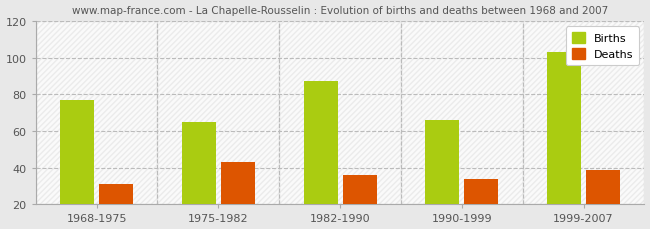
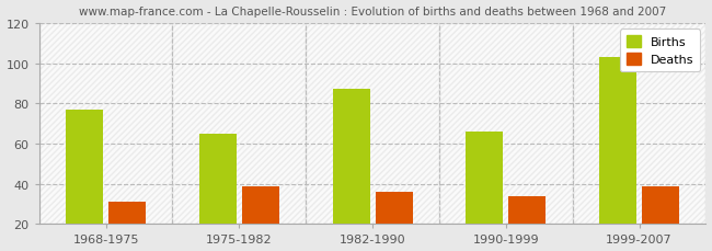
Deaths/1975-1982: 43 -> 39
